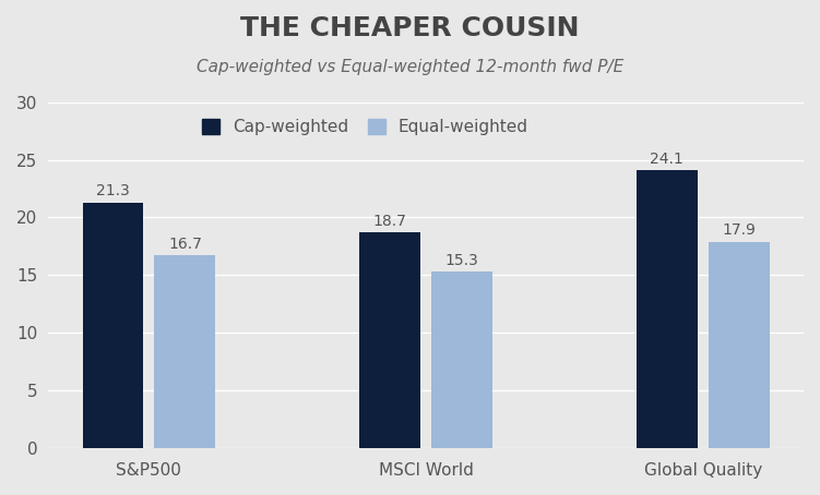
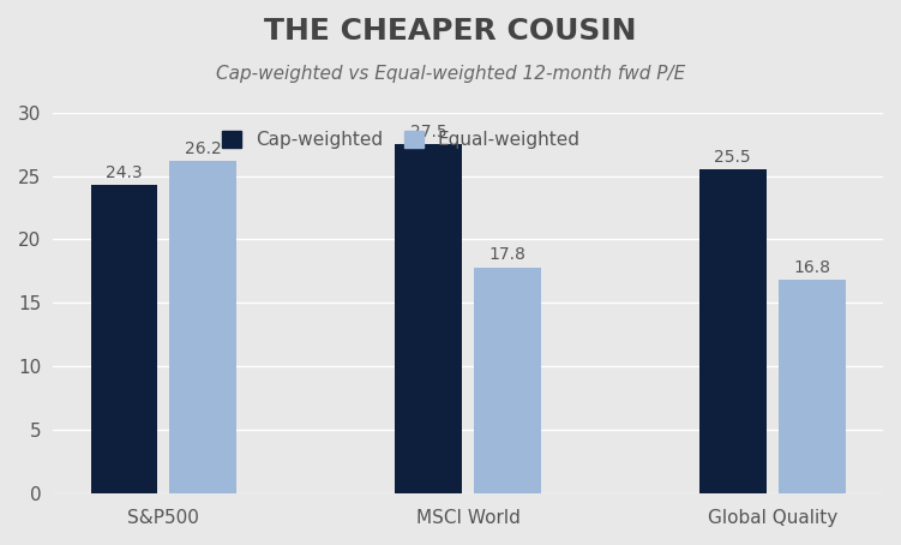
Cap-weighted/S&P500: 21.3 -> 24.3
Equal-weighted/S&P500: 16.7 -> 26.2
Cap-weighted/MSCI World: 18.7 -> 27.5
Equal-weighted/MSCI World: 15.3 -> 17.8
Cap-weighted/Global Quality: 24.1 -> 25.5
Equal-weighted/Global Quality: 17.9 -> 16.8
